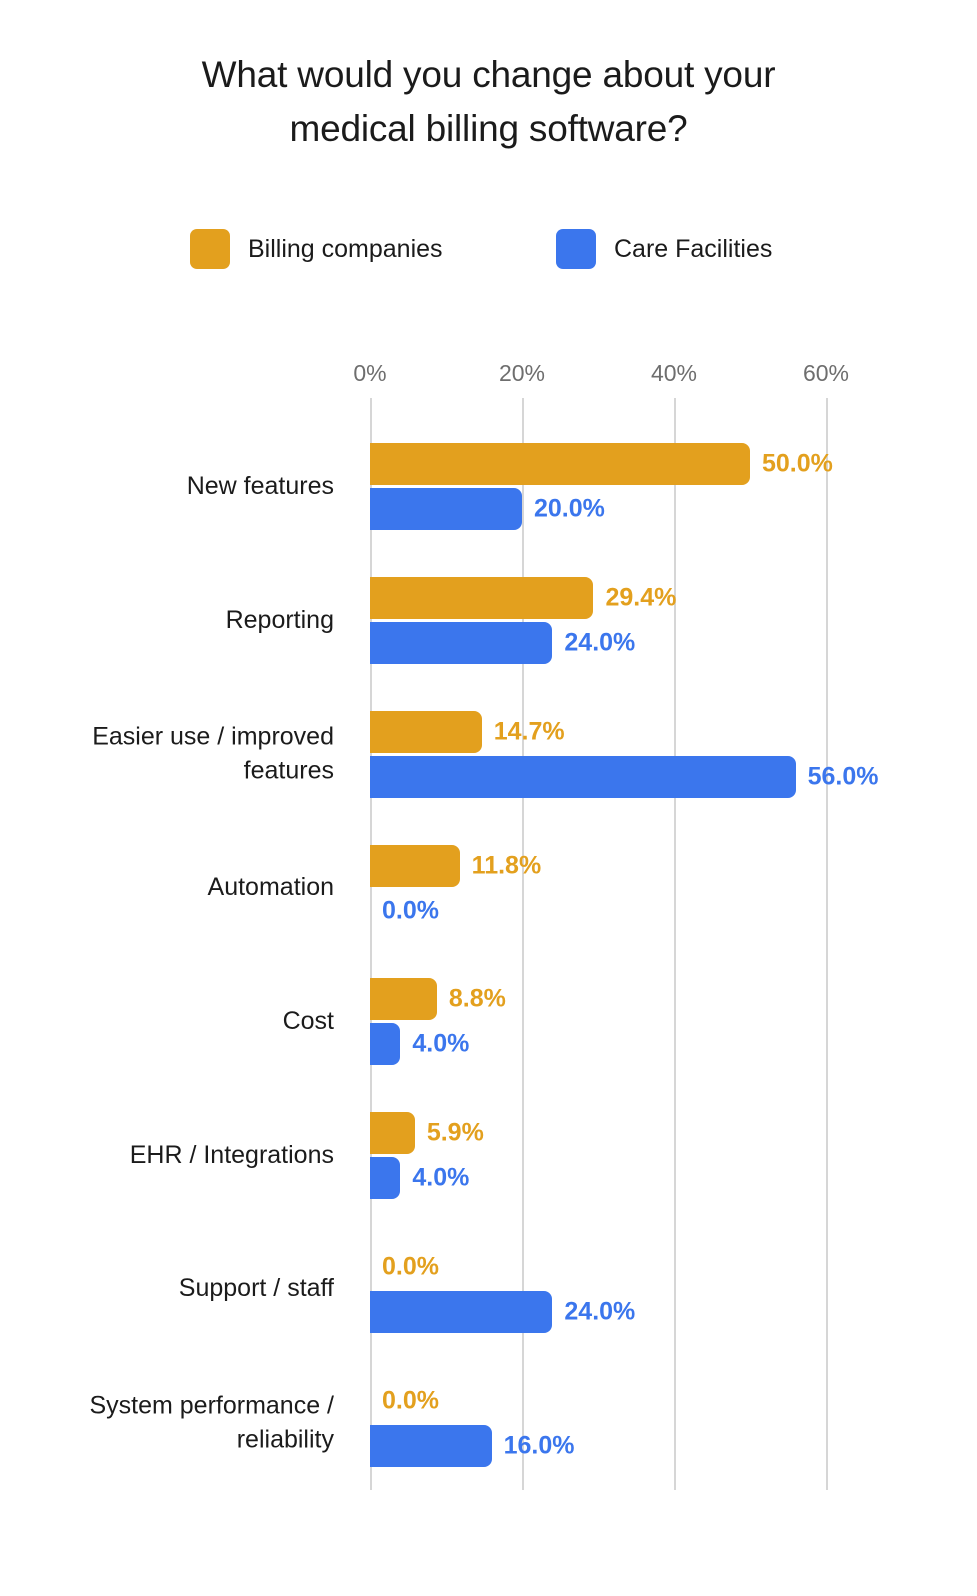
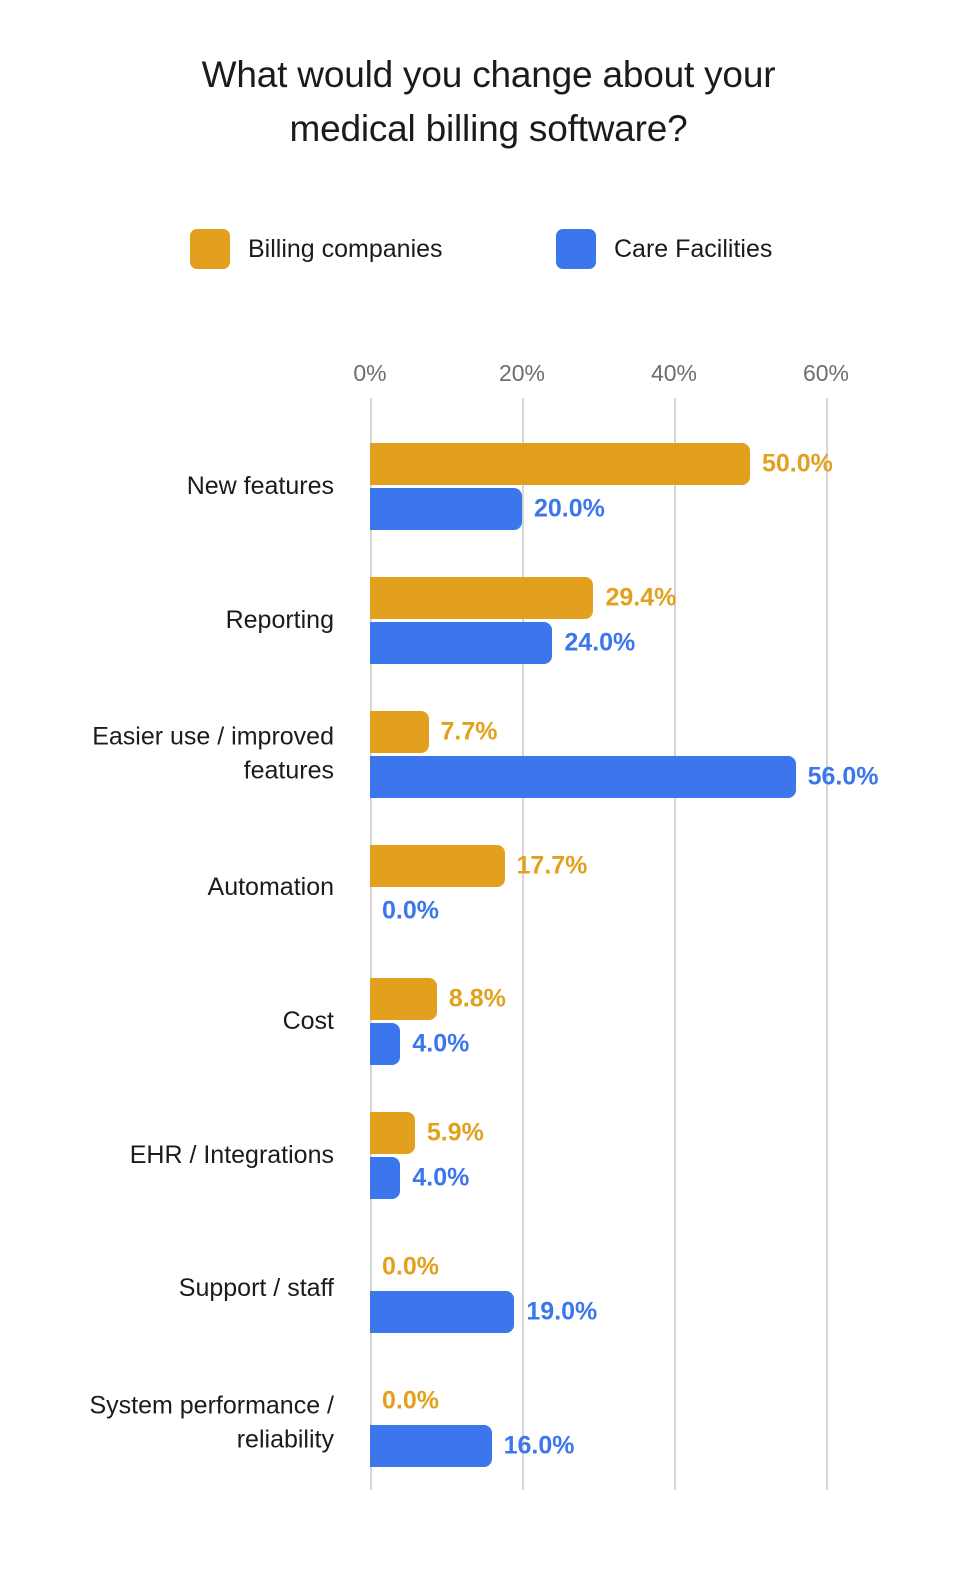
Billing companies/Easier use / improved features: 14.7% -> 7.7%
Billing companies/Automation: 11.8% -> 17.7%
Care Facilities/Support / staff: 24.0% -> 19.0%
